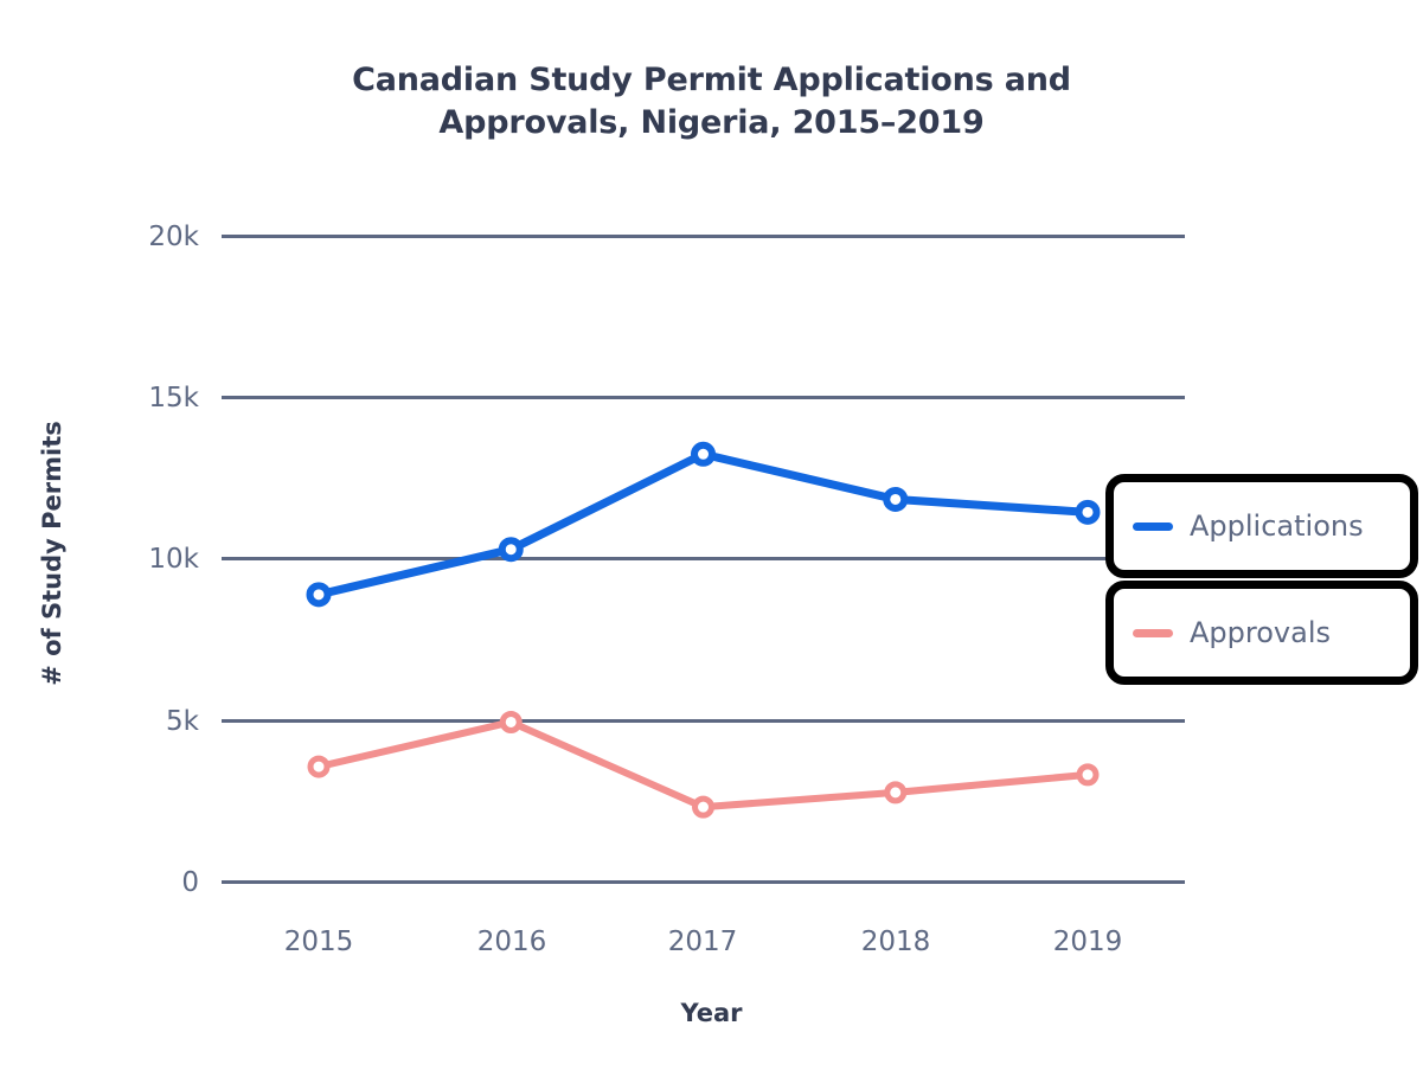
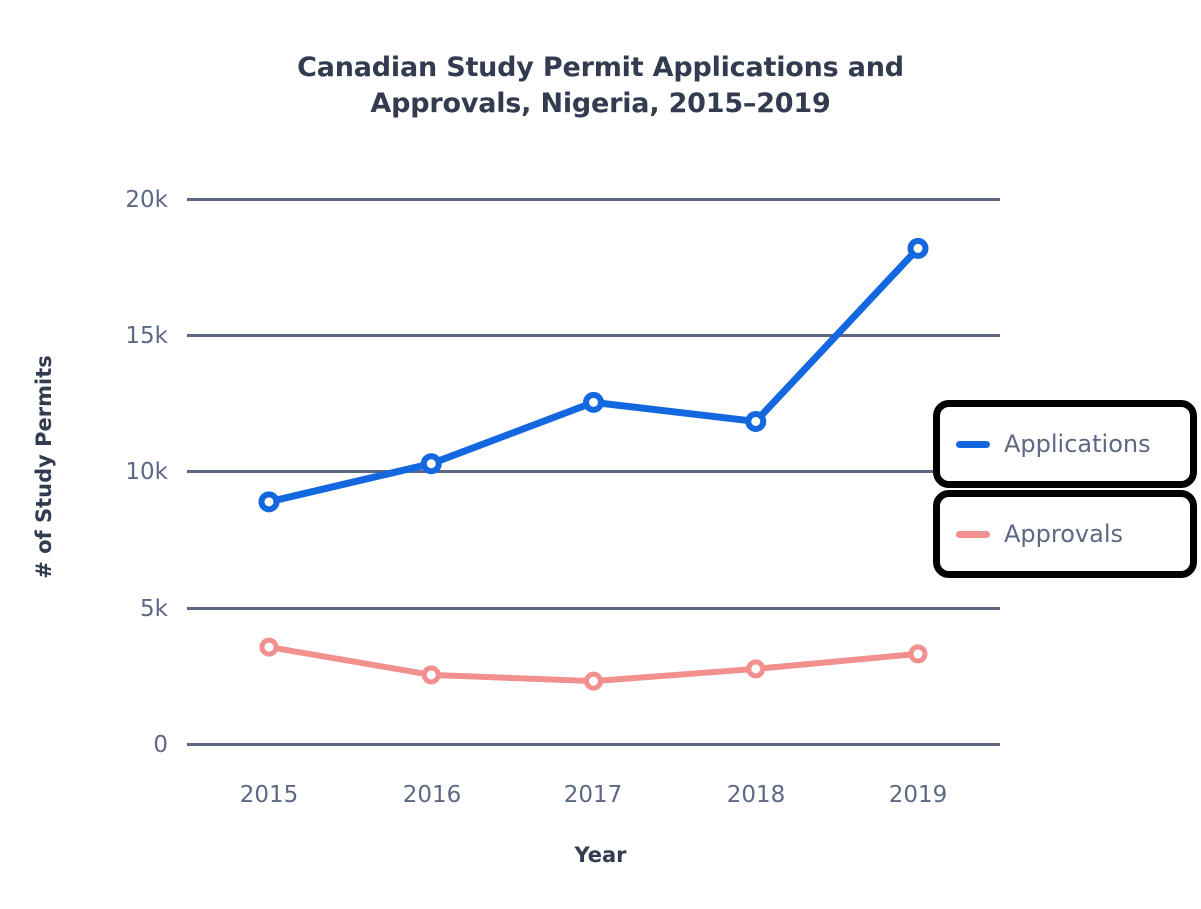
Approvals/2016: 4.9k -> 2.5k
Applications/2017: 13.2k -> 12.5k
Applications/2019: 11.4k -> 18.2k
